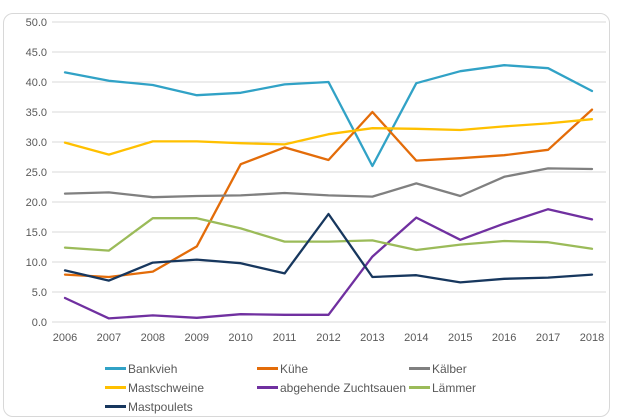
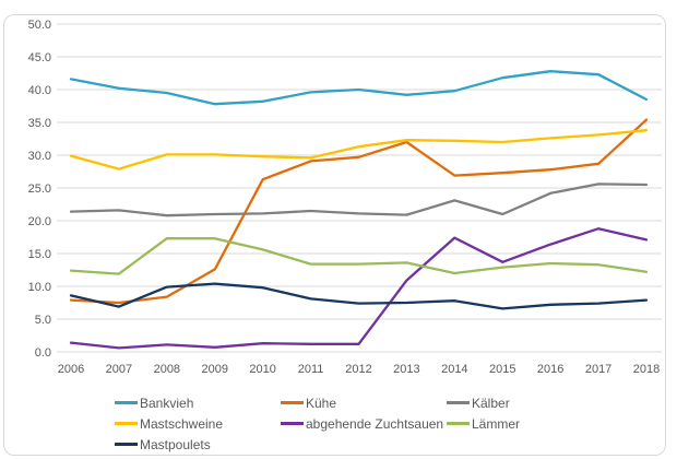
abgehende Zuchtsauen/2006: 4 -> 1
Kühe/2012: 27 -> 30
Mastpoulets/2012: 18 -> 7
Bankvieh/2013: 26 -> 39
Kühe/2013: 35 -> 32
